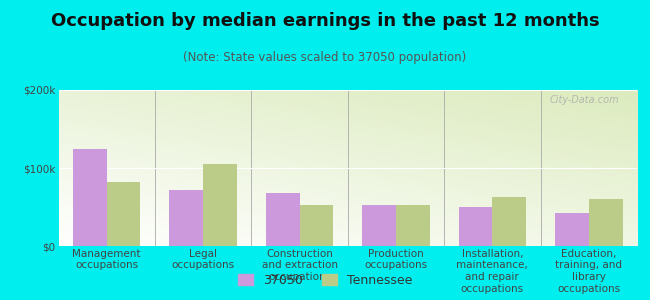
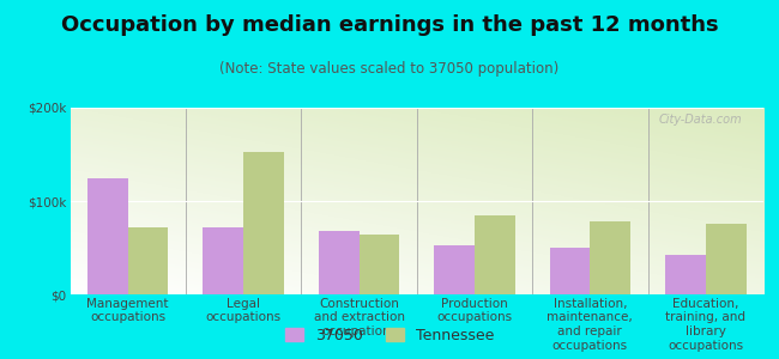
Tennessee/Management occupations: $82k -> $72k
Tennessee/Legal occupations: $105k -> $152k
Tennessee/Construction and extraction occupations: $52k -> $64k
Tennessee/Production occupations: $52k -> $84k
Tennessee/Installation, maintenance, and repair occupations: $63k -> $78k
Tennessee/Education, training, and library occupations: $60k -> $76k
